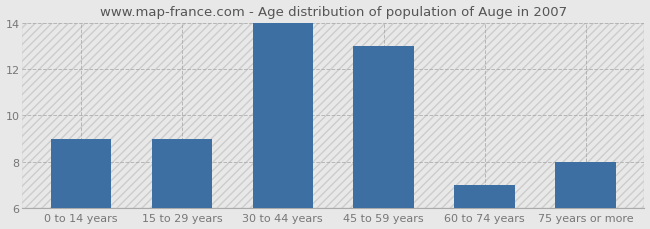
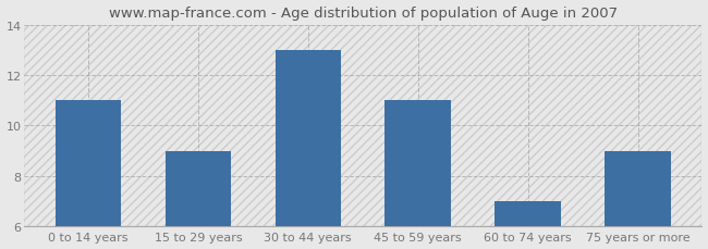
0 to 14 years: 9 -> 11
30 to 44 years: 14 -> 13
45 to 59 years: 13 -> 11
75 years or more: 8 -> 9
